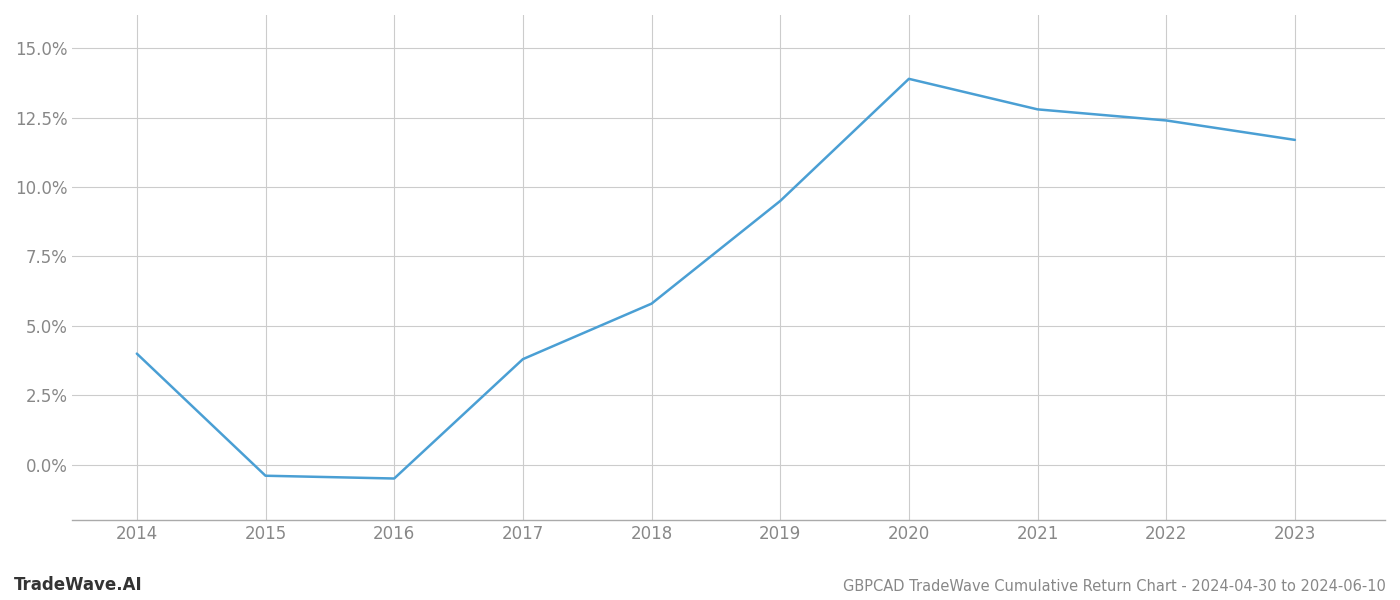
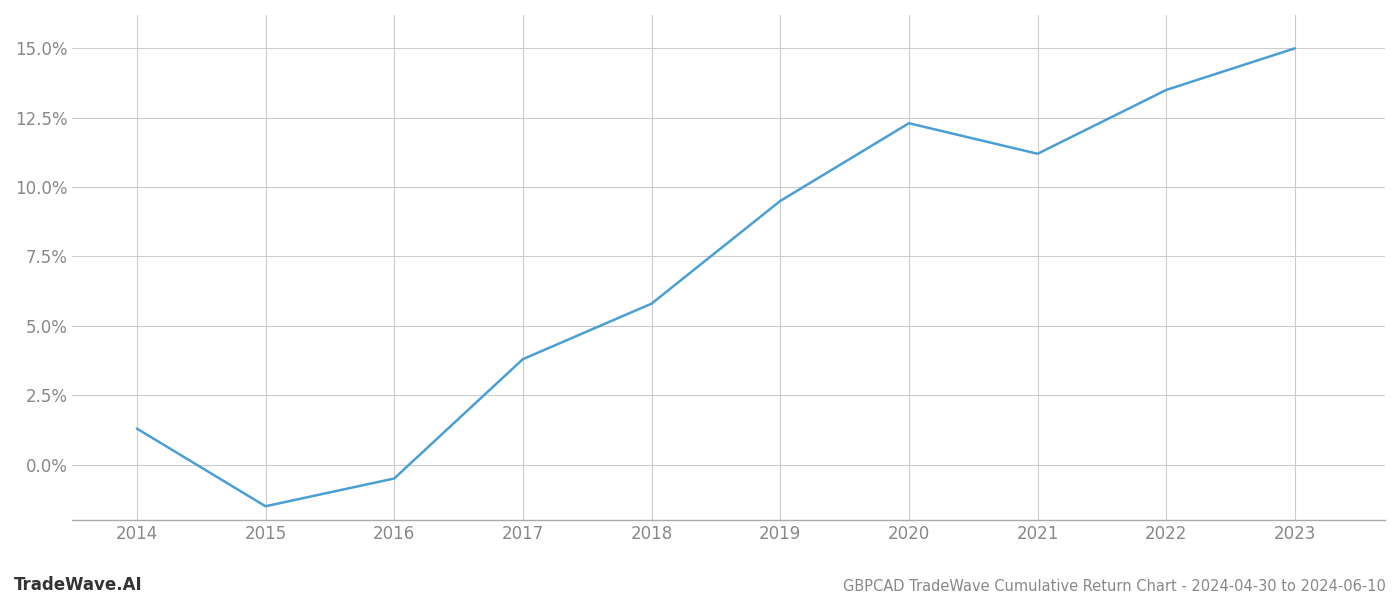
2014: 4.0% -> 1.3%
2015: -0.4% -> -1.5%
2020: 13.9% -> 12.3%
2021: 12.8% -> 11.2%
2022: 12.4% -> 13.5%
2023: 11.7% -> 15.0%
